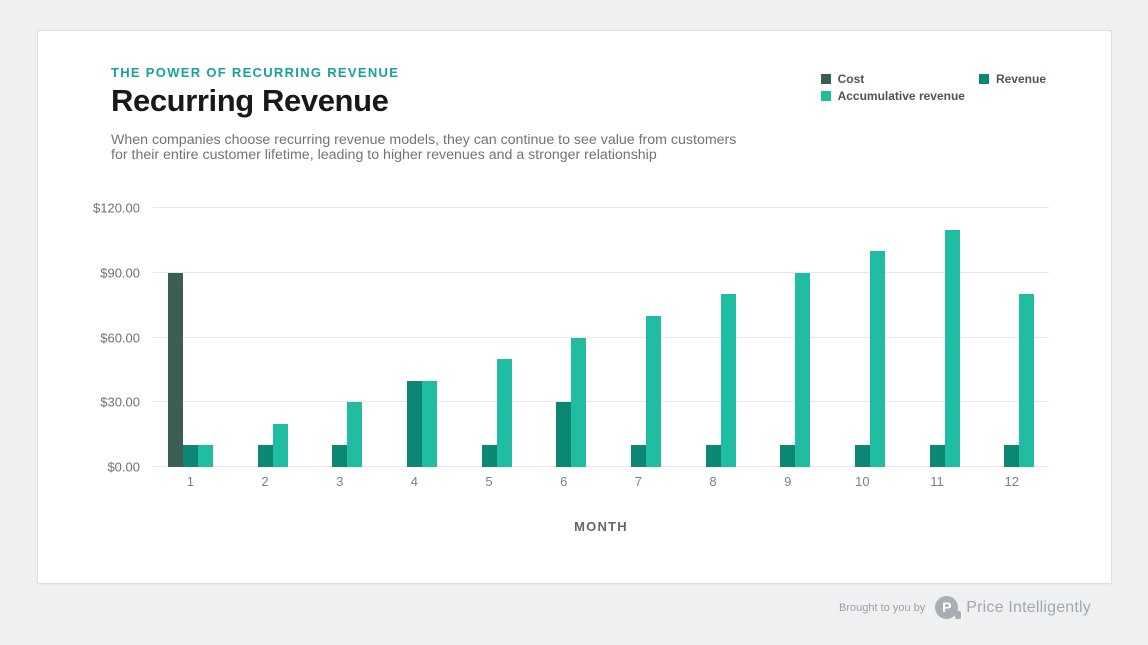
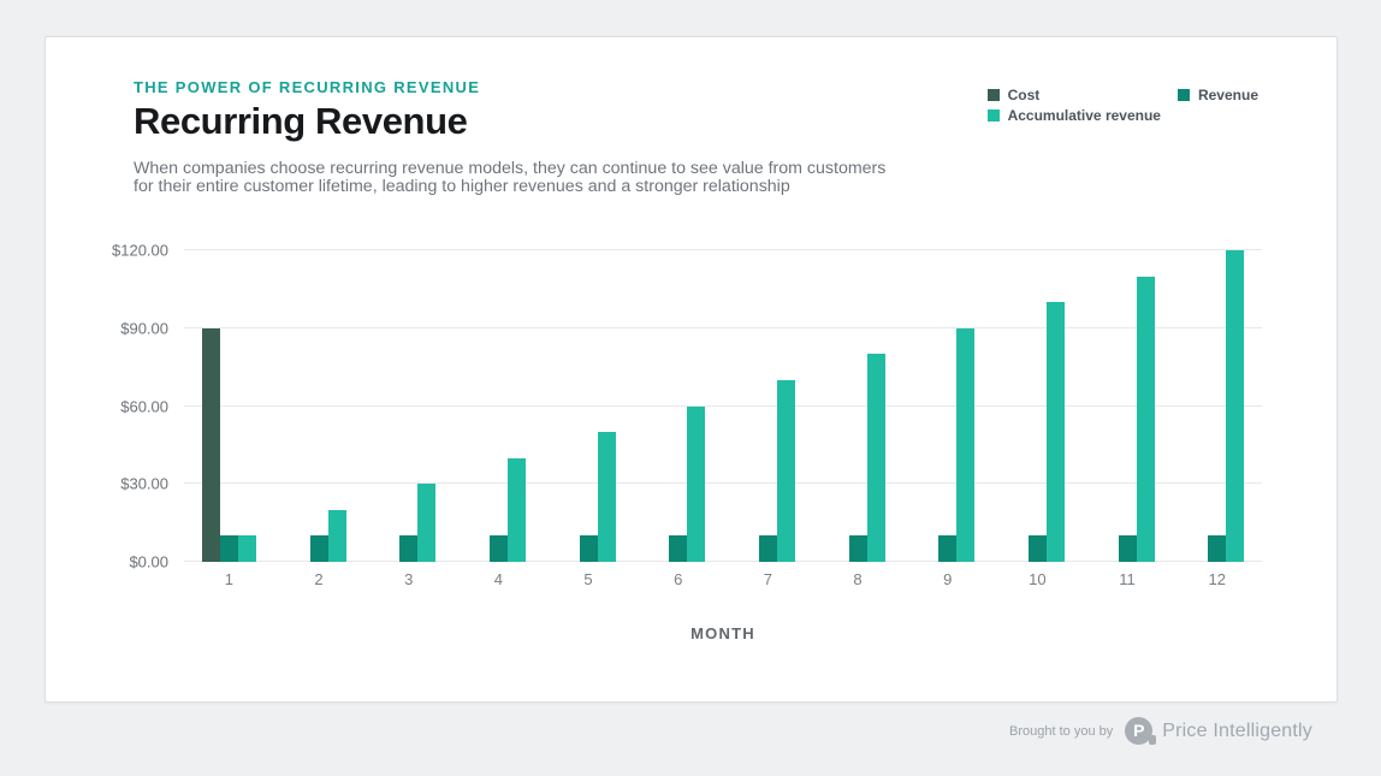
Revenue/4: $40 -> $10
Revenue/6: $30 -> $10
Accumulative revenue/12: $80 -> $120
